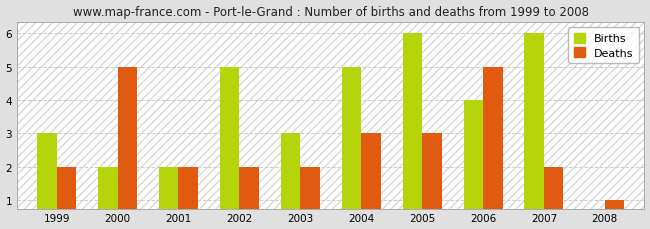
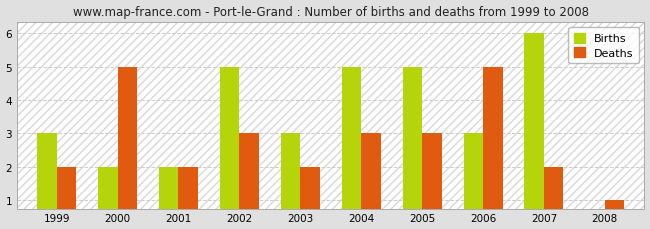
Deaths/2002: 2 -> 3
Births/2005: 6 -> 5
Births/2006: 4 -> 3
